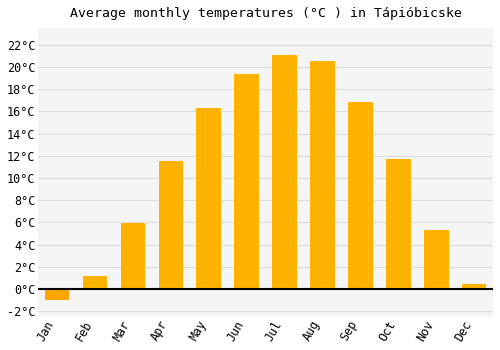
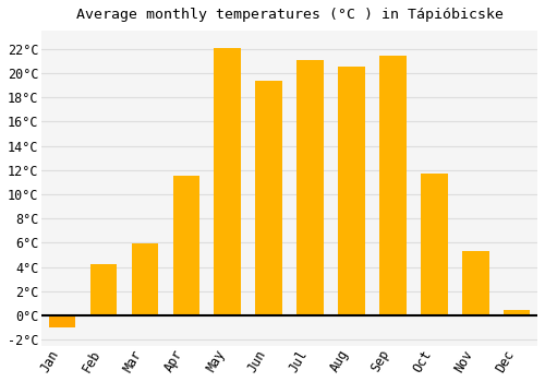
Feb: 1.2°C -> 4.2°C
May: 16.3°C -> 22.1°C
Sep: 16.8°C -> 21.4°C
